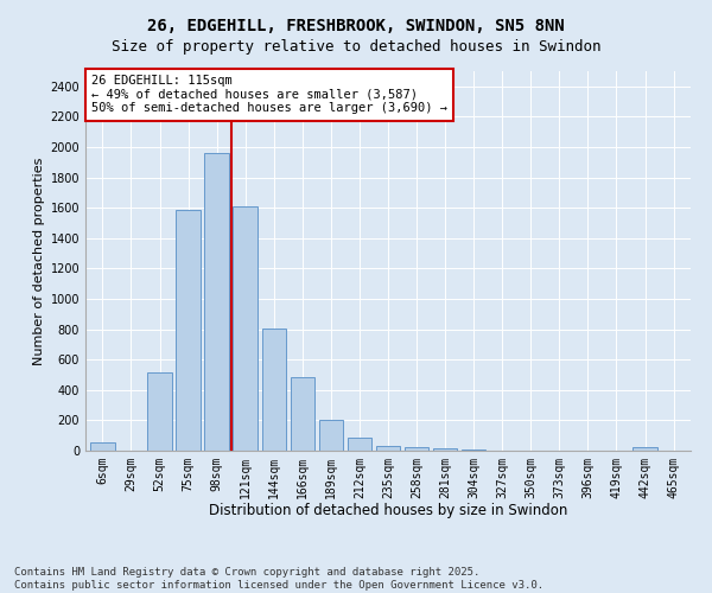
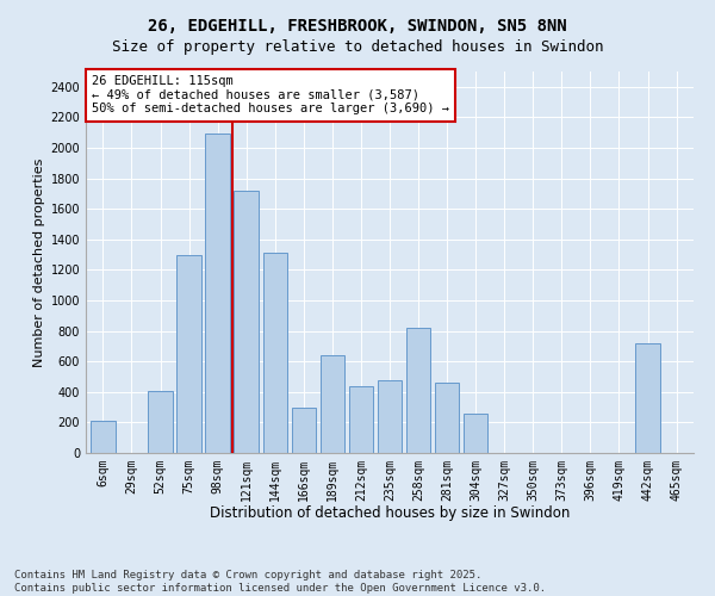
6sqm: 60 -> 210
52sqm: 520 -> 410
75sqm: 1580 -> 1300
98sqm: 1960 -> 2090
121sqm: 1610 -> 1720
144sqm: 800 -> 1310
166sqm: 480 -> 300
189sqm: 200 -> 640
212sqm: 80 -> 440
235sqm: 40 -> 480
258sqm: 20 -> 820
281sqm: 20 -> 460
304sqm: 10 -> 260
442sqm: 20 -> 720
